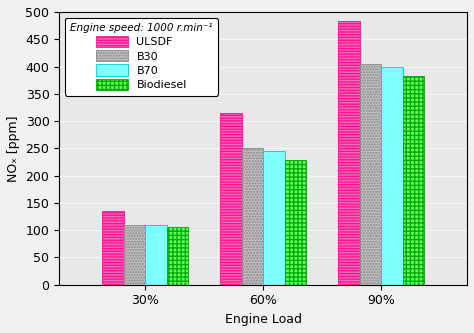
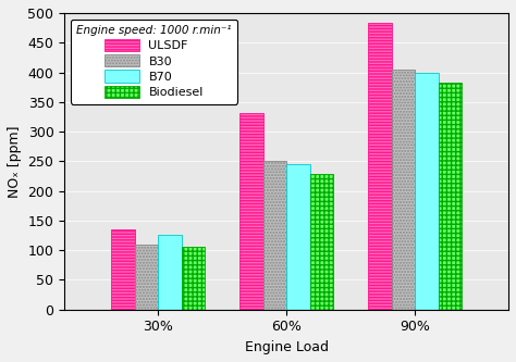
B70/30%: 110 -> 126
ULSDF/60%: 315 -> 332
